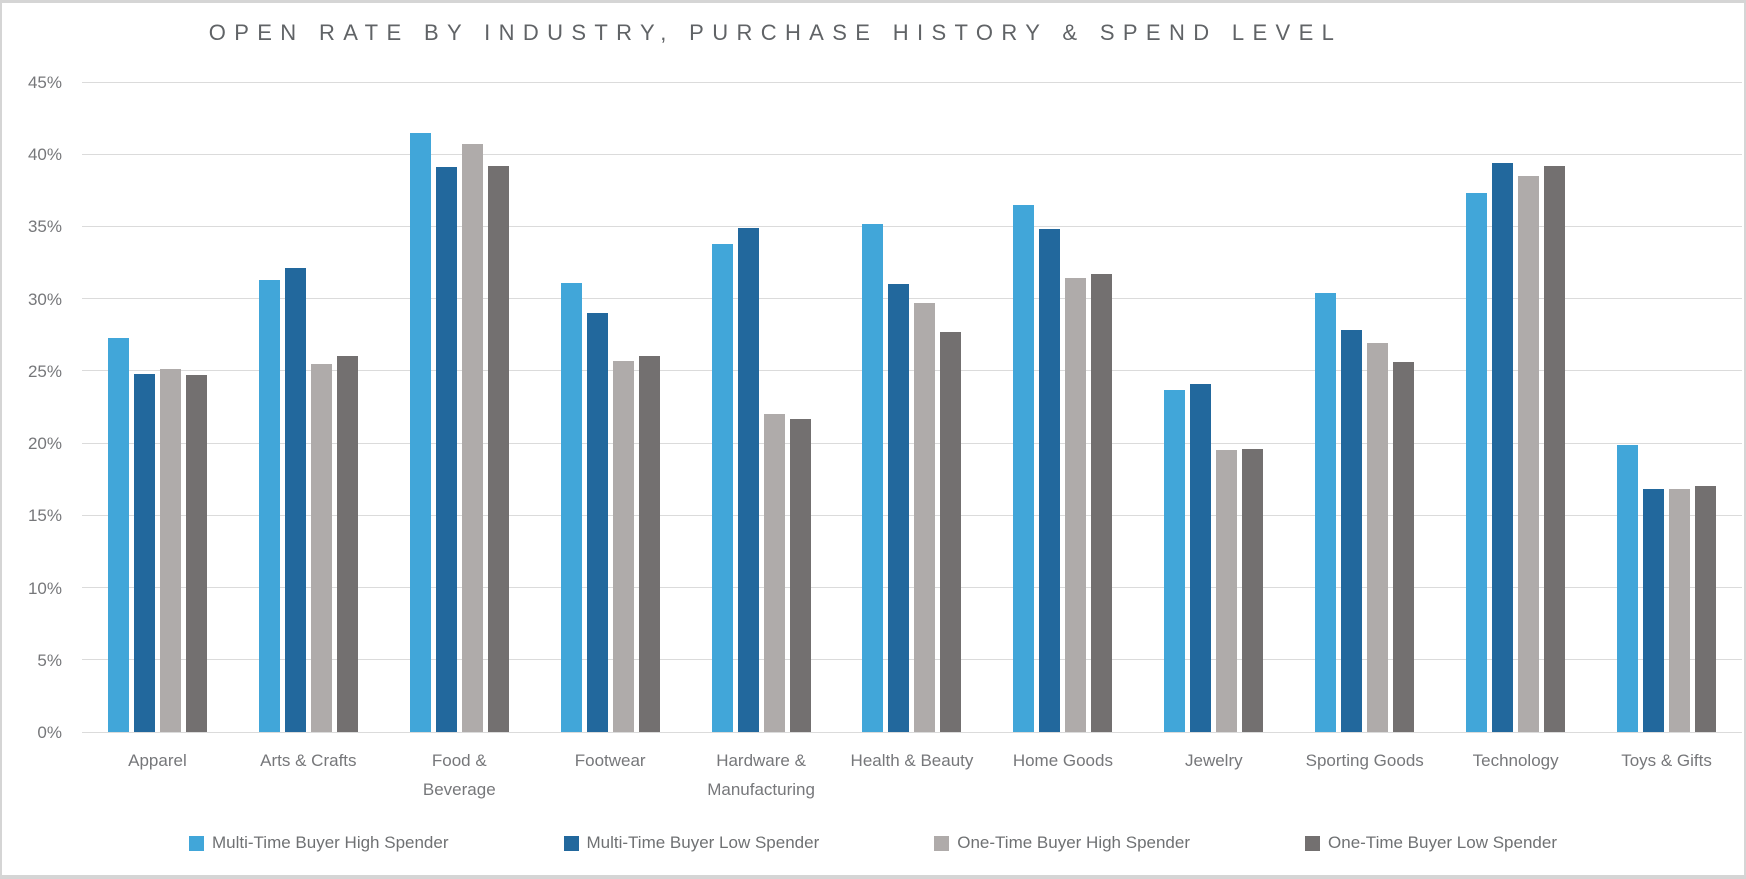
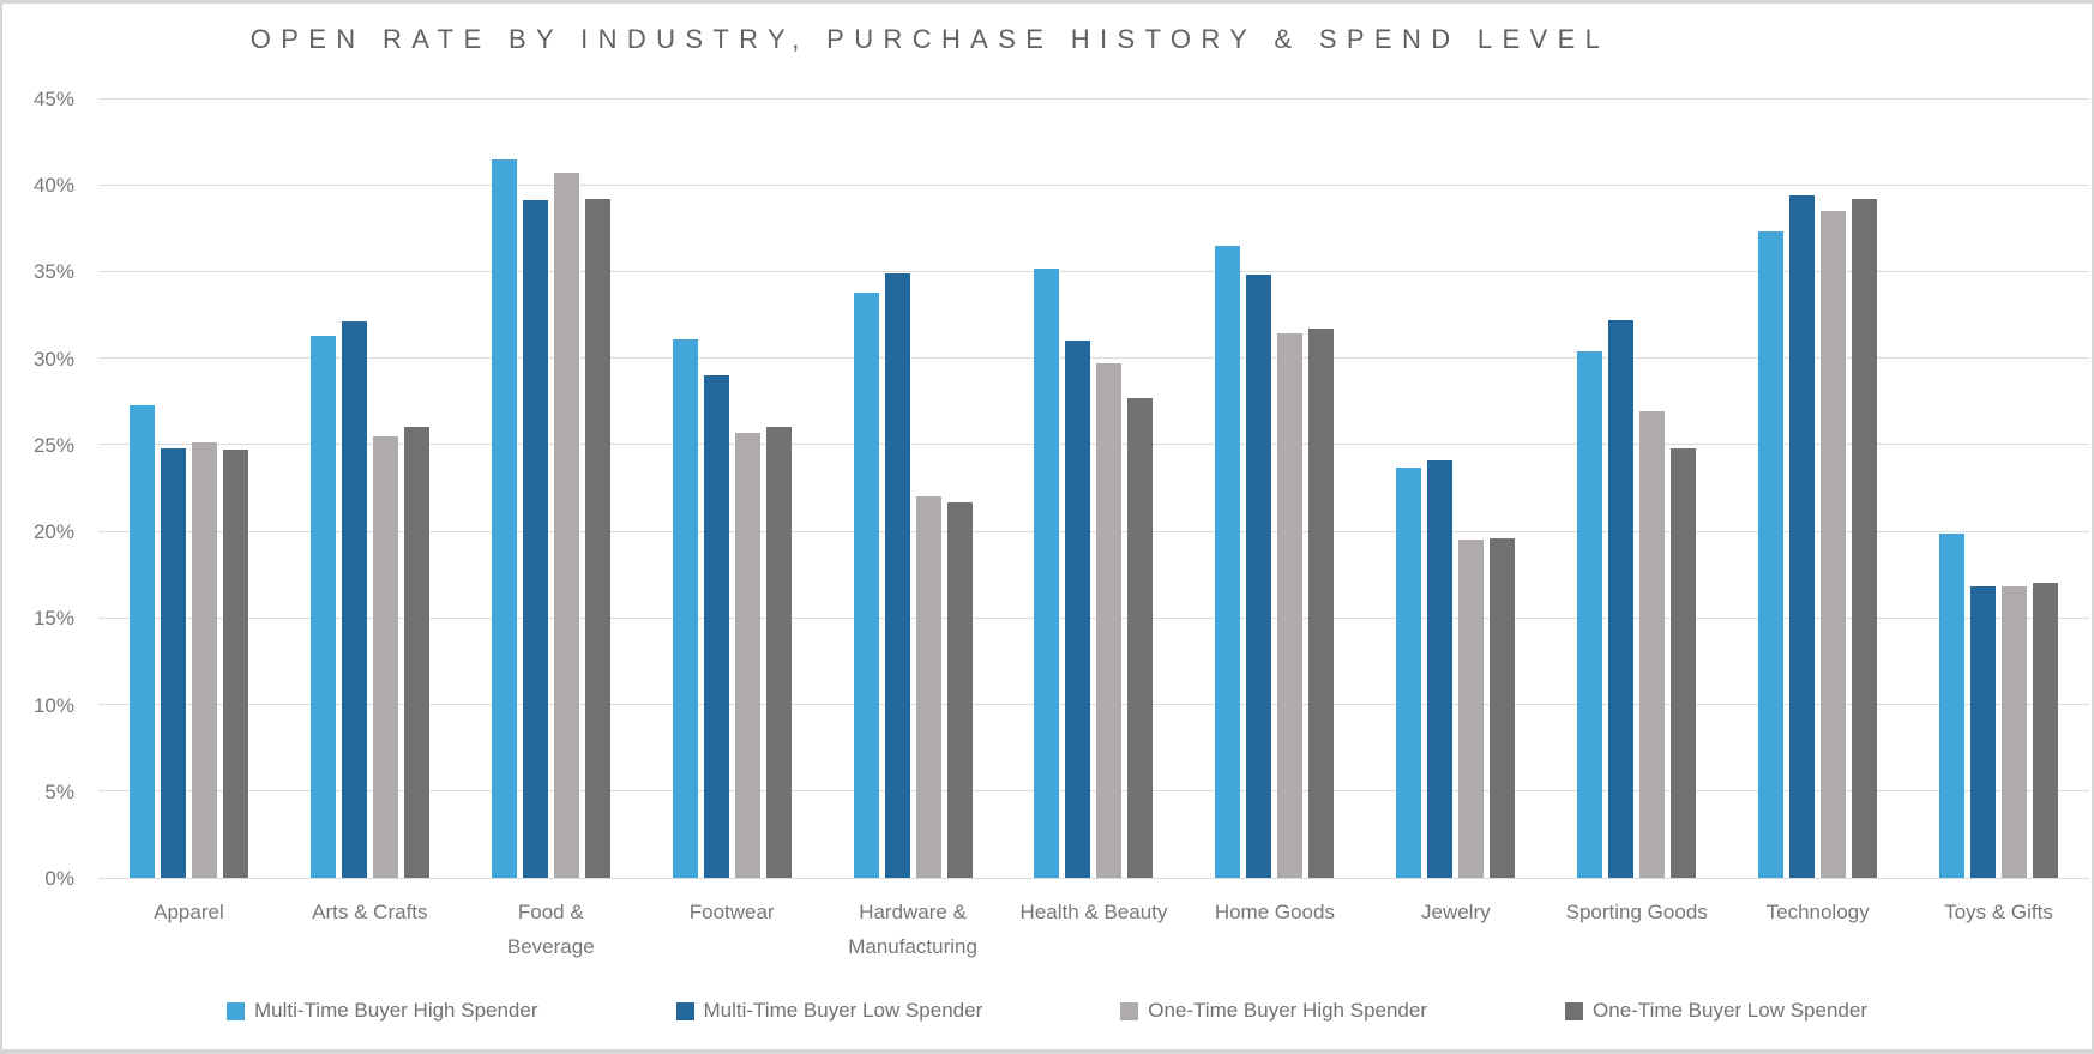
Multi-Time Buyer Low Spender/Sporting Goods: 27.8% -> 32.2%
One-Time Buyer Low Spender/Sporting Goods: 25.6% -> 24.8%
